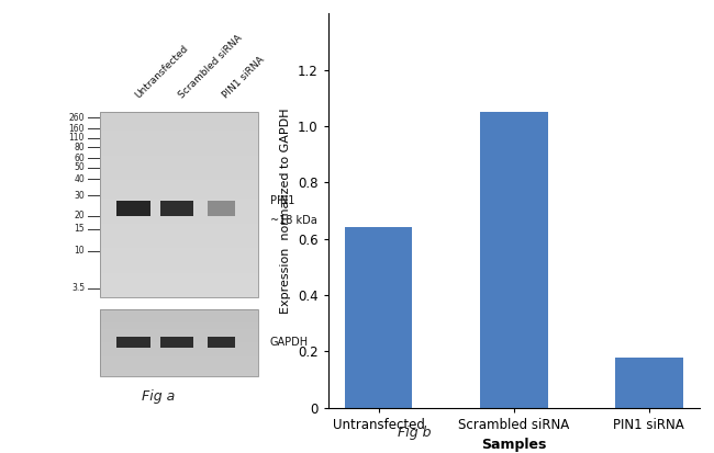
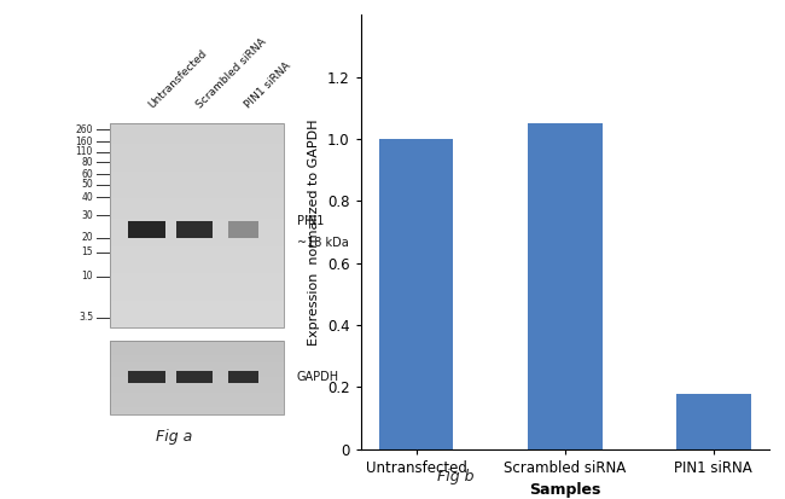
Untransfected: 0.64 -> 1.00
